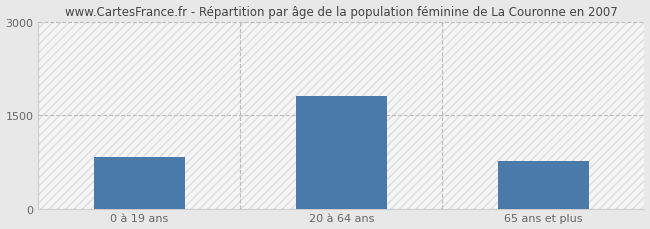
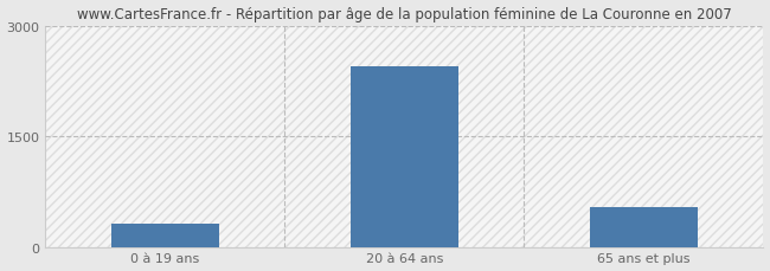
0 à 19 ans: 820 -> 320
20 à 64 ans: 1800 -> 2440
65 ans et plus: 760 -> 540
